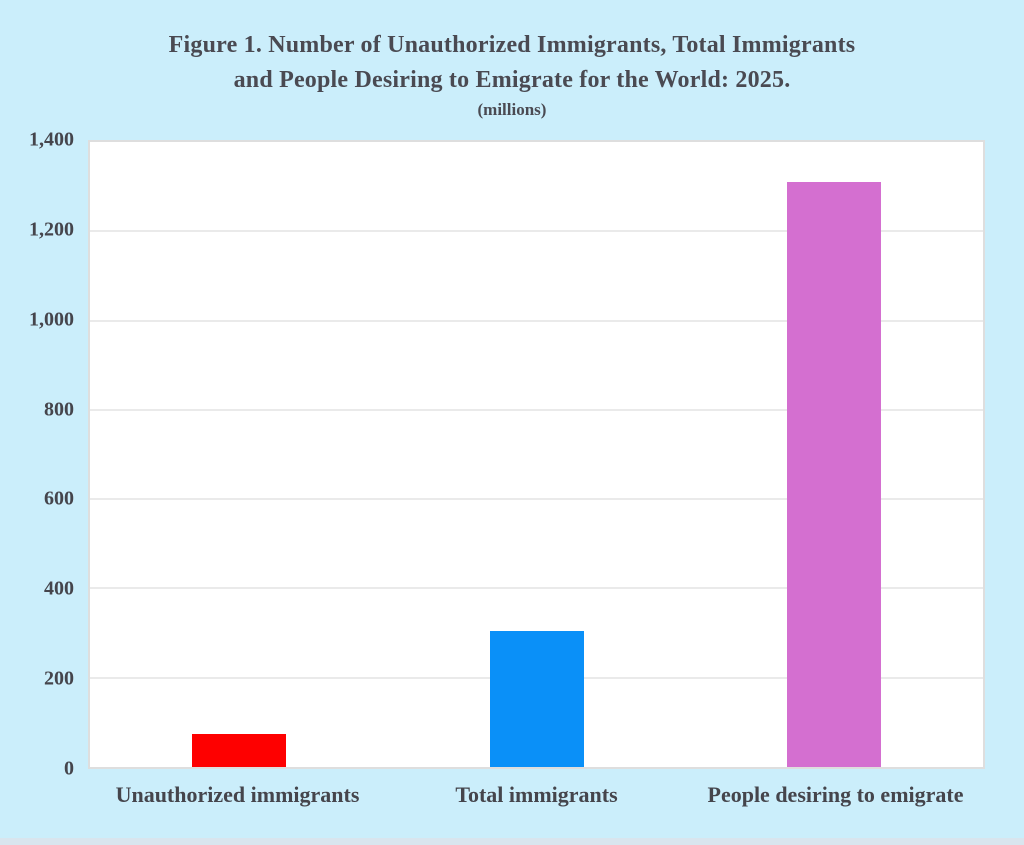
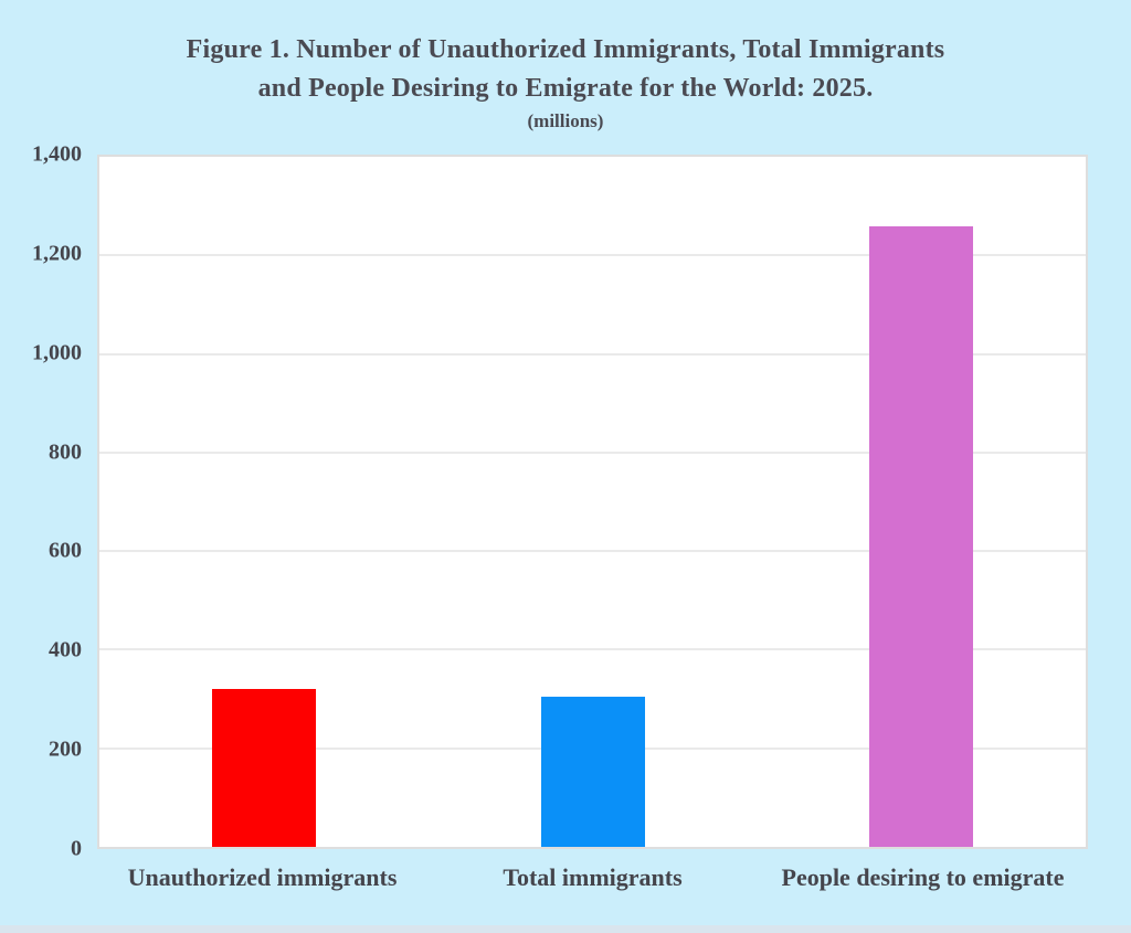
Unauthorized immigrants: 80 -> 320
People desiring to emigrate: 1310 -> 1260
